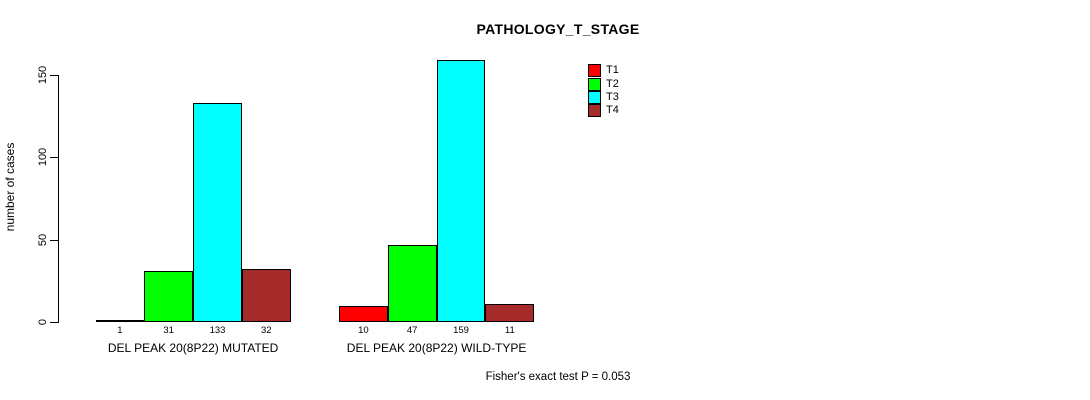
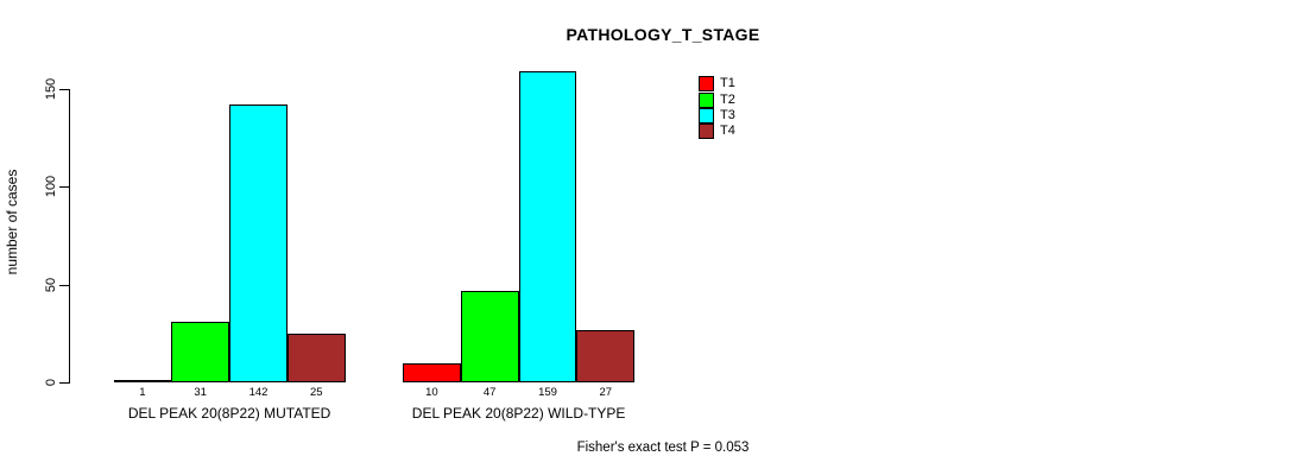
T3/DEL PEAK 20(8P22) MUTATED: 133 -> 142
T4/DEL PEAK 20(8P22) MUTATED: 32 -> 25
T4/DEL PEAK 20(8P22) WILD-TYPE: 11 -> 27
